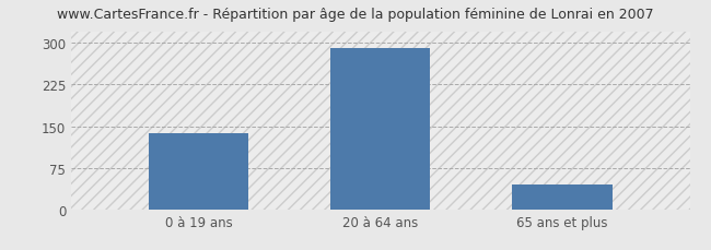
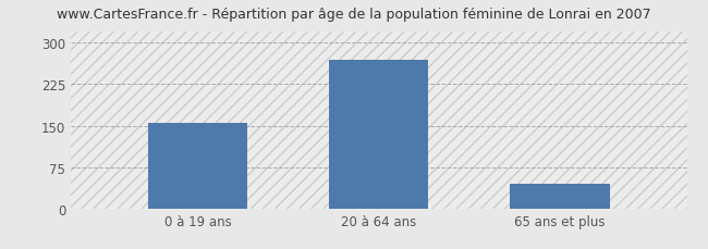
0 à 19 ans: 138 -> 156
20 à 64 ans: 291 -> 268
